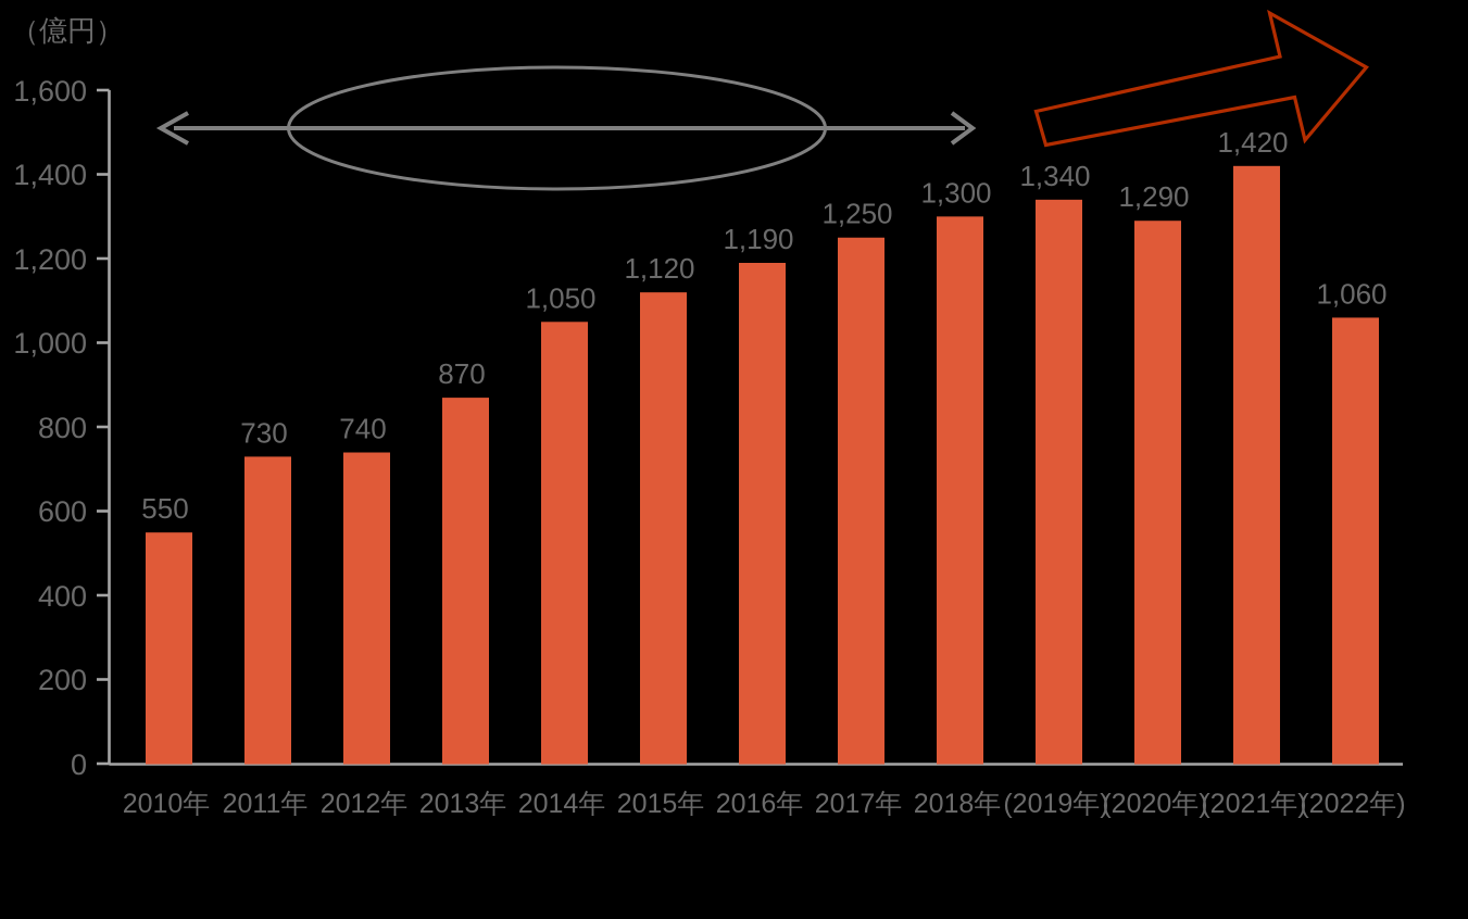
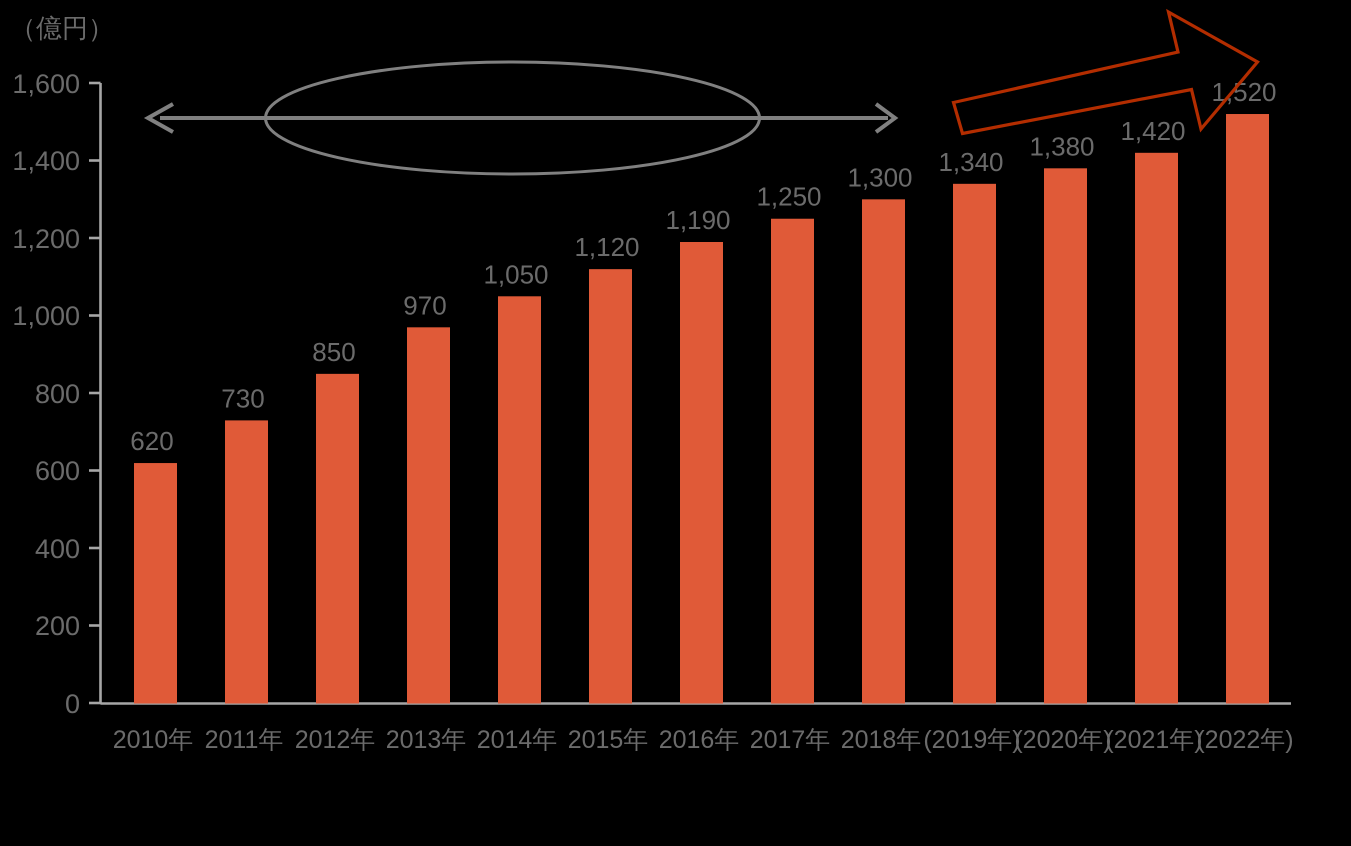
2010年: 550 -> 620
2012年: 740 -> 850
2013年: 870 -> 970
(2020年): 1,290 -> 1,380
(2022年): 1,060 -> 1,520
